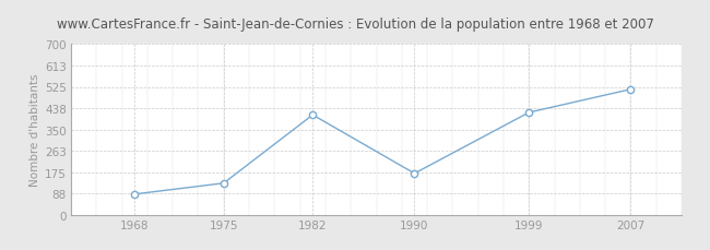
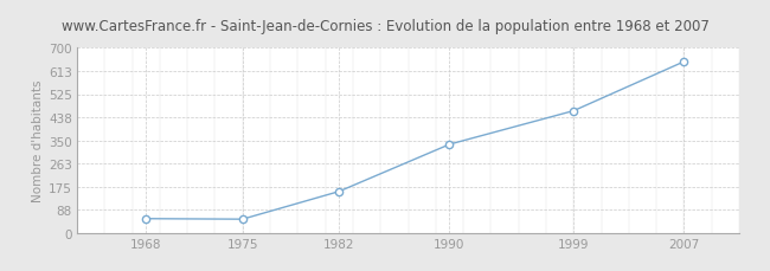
1968: 85 -> 54
1975: 130 -> 52
1982: 410 -> 157
1990: 170 -> 335
1999: 420 -> 462
2007: 515 -> 648
